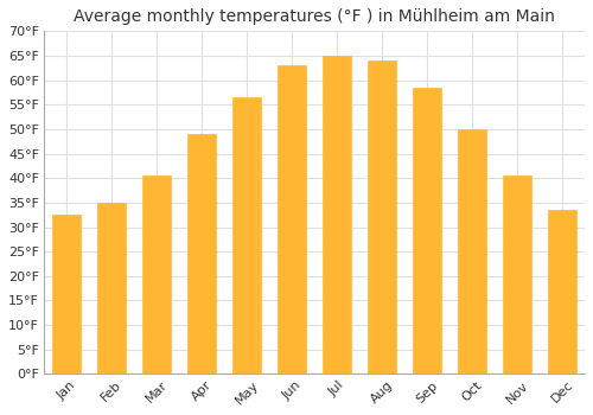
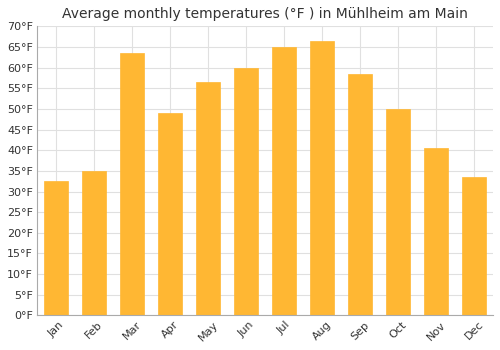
Mar: 40.5°F -> 63.5°F
Jun: 63.0°F -> 60.0°F
Aug: 64.0°F -> 66.5°F
